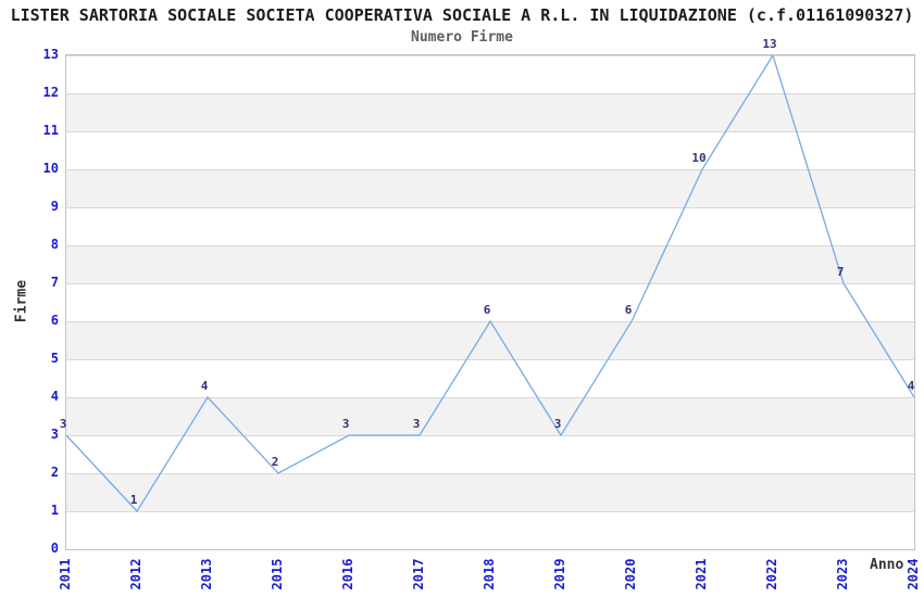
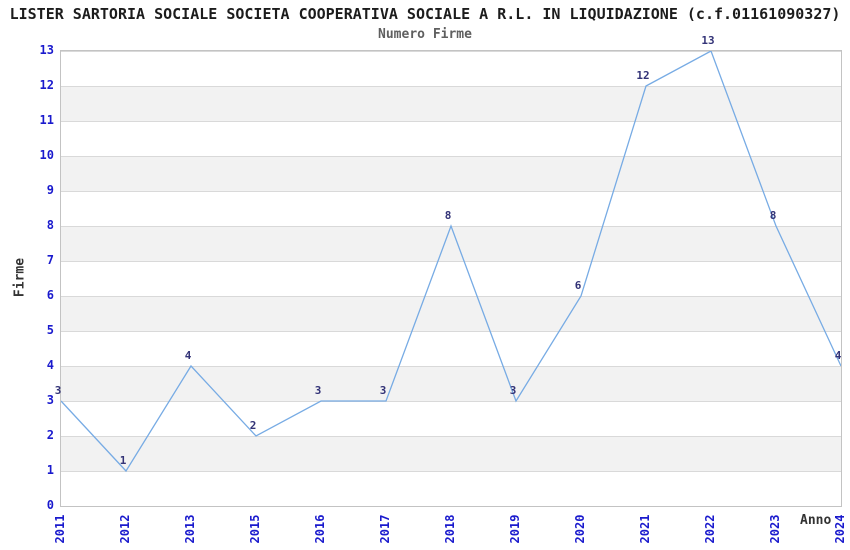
2018: 6 -> 8
2021: 10 -> 12
2023: 7 -> 8
